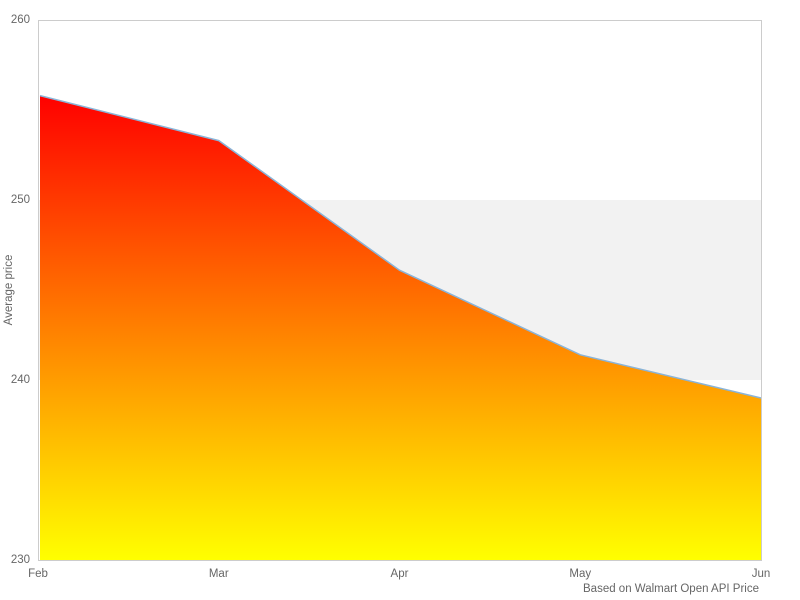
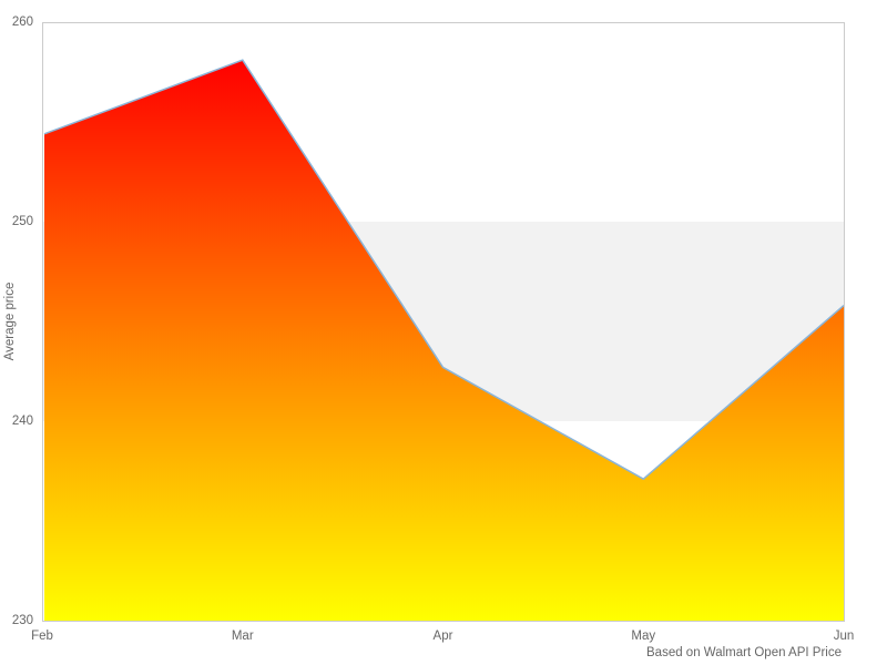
Feb: 255.8 -> 254.4
Mar: 253.3 -> 258.1
Apr: 246.1 -> 242.7
May: 241.4 -> 237.1
Jun: 239.0 -> 245.8
